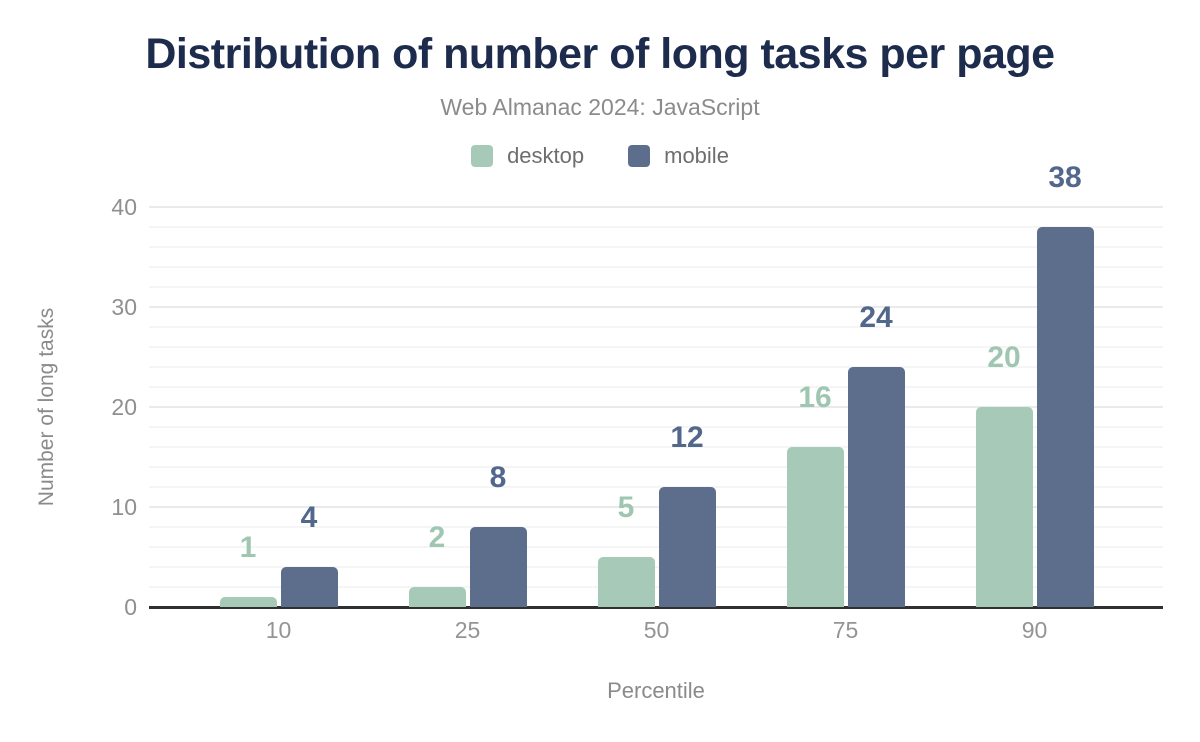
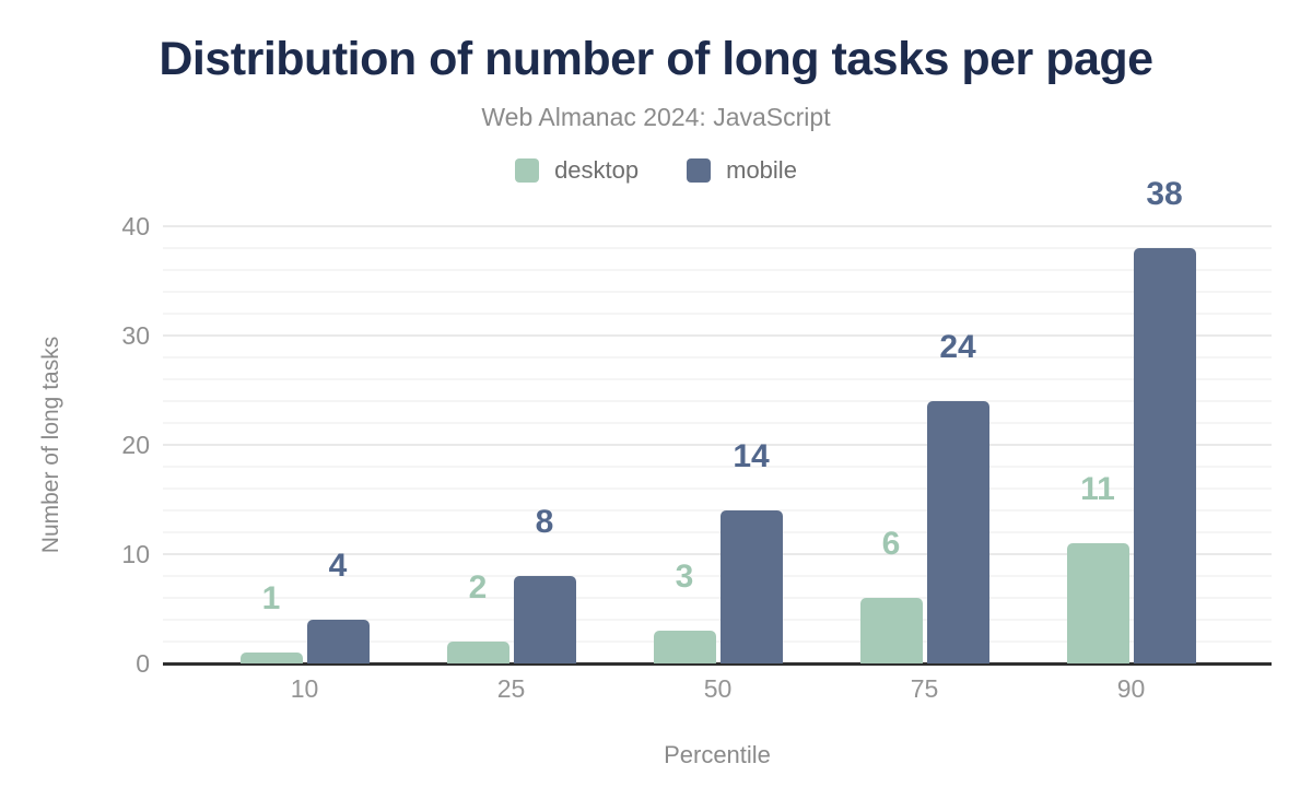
desktop/50: 5 -> 3
mobile/50: 12 -> 14
desktop/75: 16 -> 6
desktop/90: 20 -> 11
